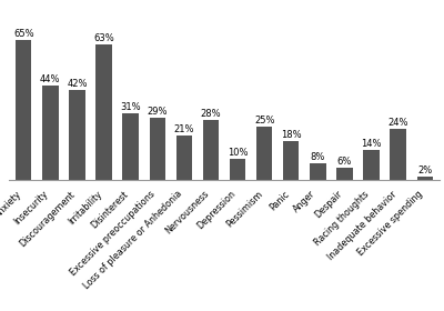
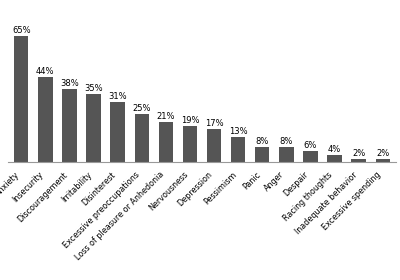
Discouragement: 42% -> 38%
Irritability: 63% -> 35%
Excessive preoccupations: 29% -> 25%
Nervousness: 28% -> 19%
Depression: 10% -> 17%
Pessimism: 25% -> 13%
Panic: 18% -> 8%
Racing thoughts: 14% -> 4%
Inadequate behavior: 24% -> 2%
